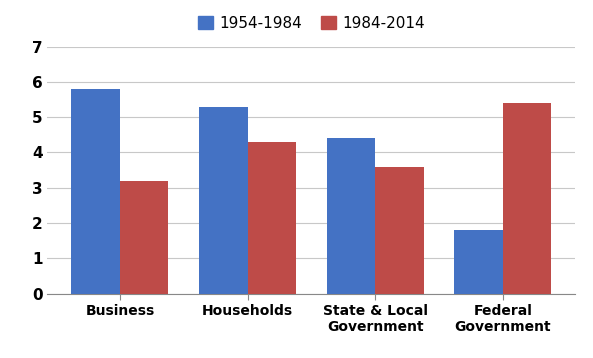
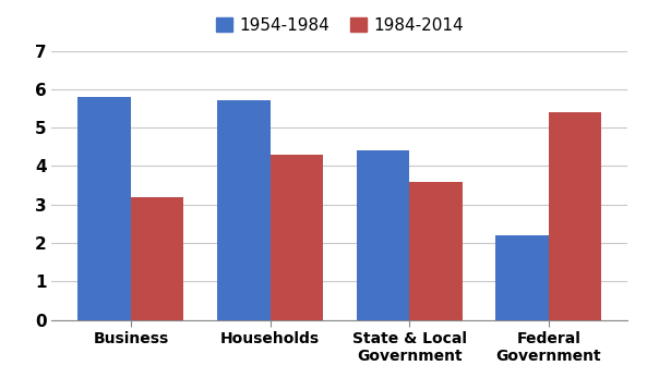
1954-1984/Households: 5.3 -> 5.7
1954-1984/Federal Government: 1.8 -> 2.2
